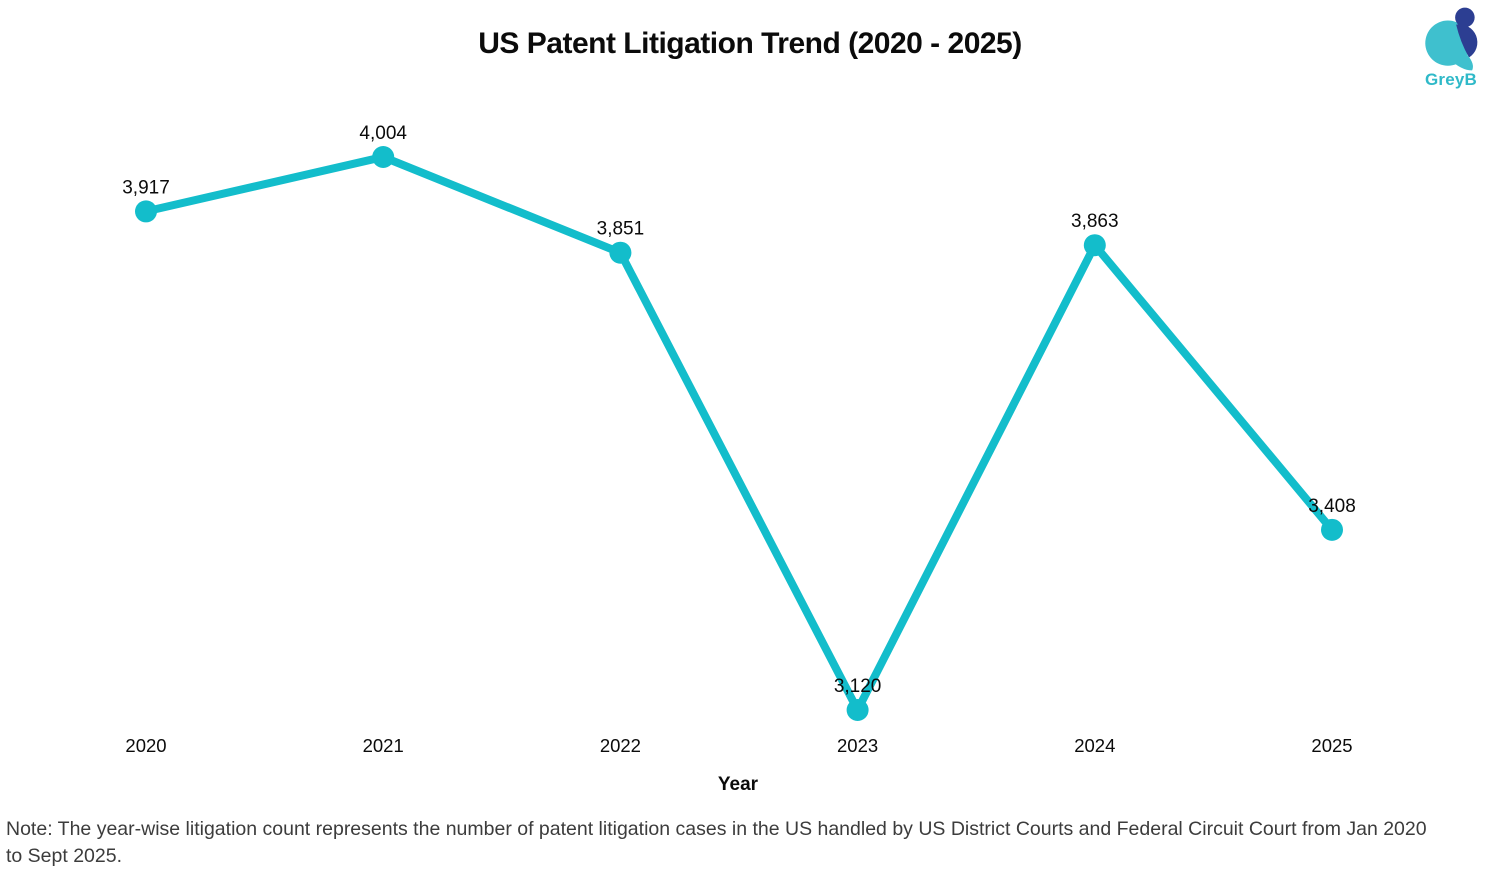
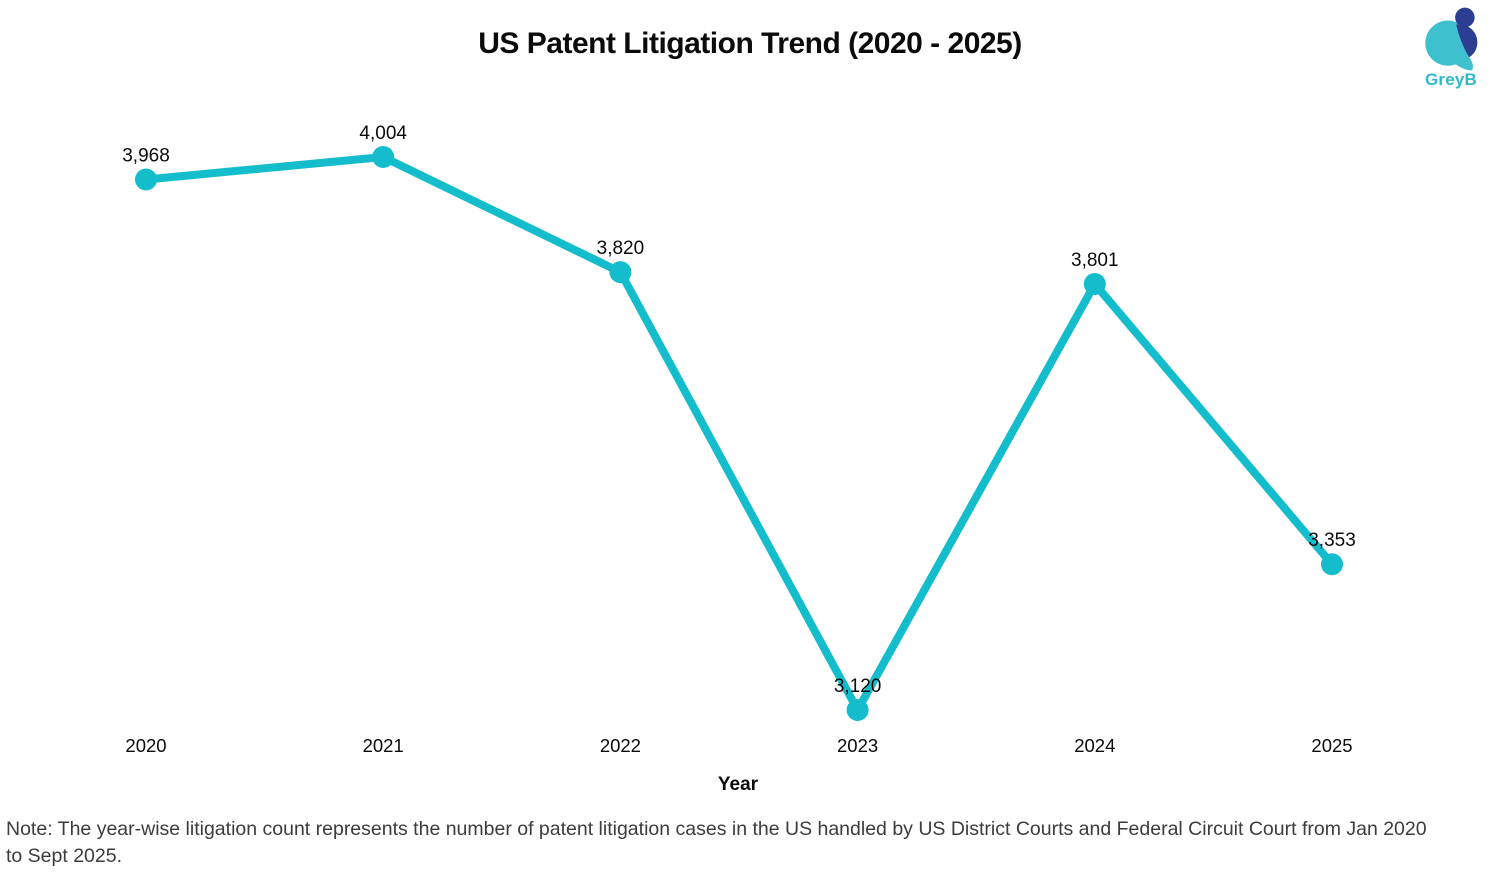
2020: 3,917 -> 3,968
2022: 3,851 -> 3,820
2024: 3,863 -> 3,801
2025: 3,408 -> 3,353
